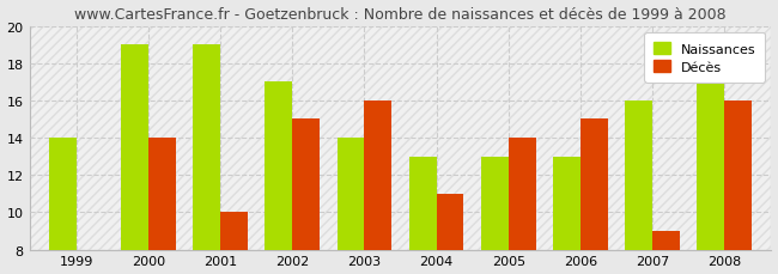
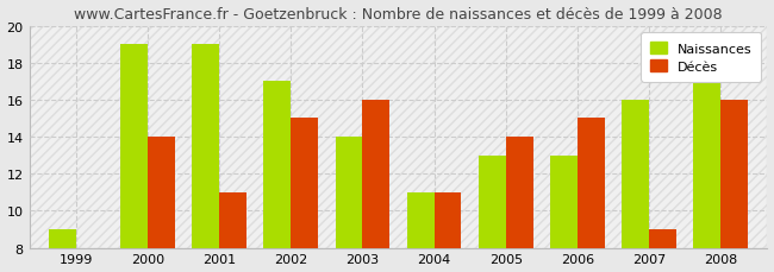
Naissances/1999: 14 -> 9
Décès/2001: 10 -> 11
Naissances/2004: 13 -> 11
